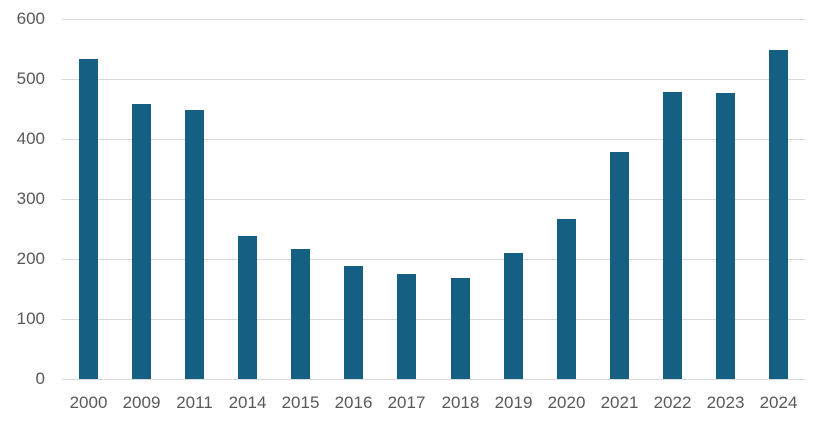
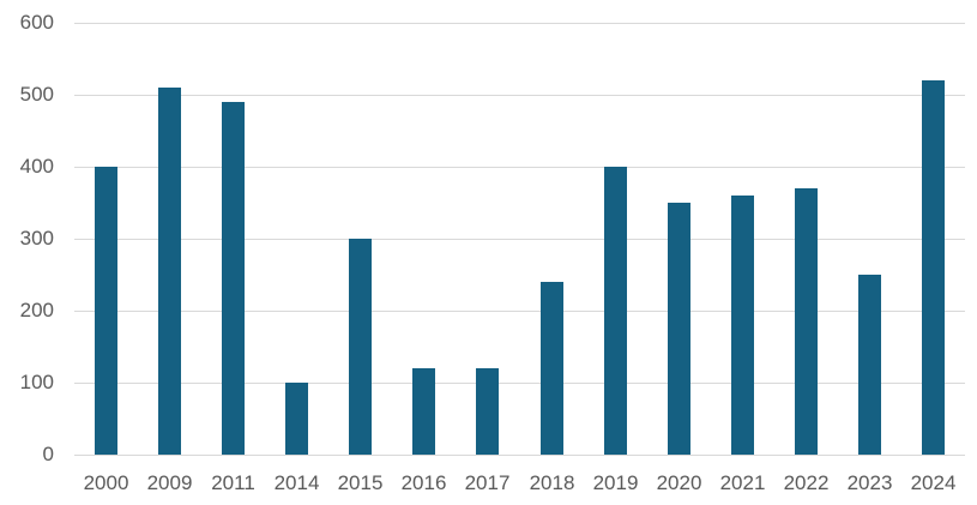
2000: 530 -> 400
2009: 460 -> 510
2011: 450 -> 490
2014: 240 -> 100
2015: 220 -> 300
2016: 190 -> 120
2017: 180 -> 120
2018: 170 -> 240
2019: 210 -> 400
2020: 270 -> 350
2021: 380 -> 360
2022: 480 -> 370
2023: 480 -> 250
2024: 550 -> 520
